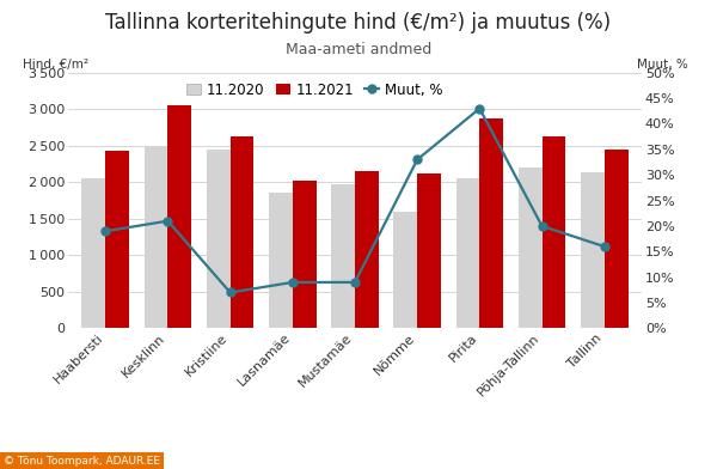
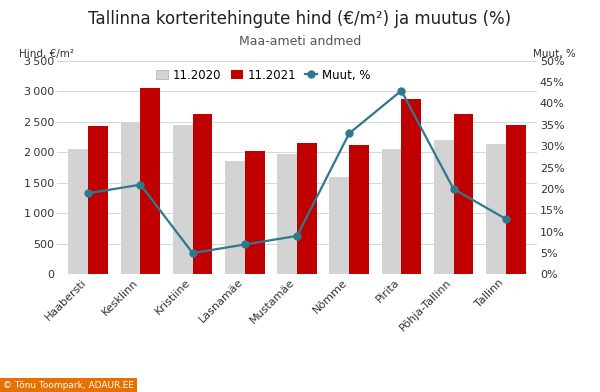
Muut, %/Kristiine: 7% -> 5%
Muut, %/Lasnamäe: 9% -> 7%
Muut, %/Tallinn: 16% -> 13%
